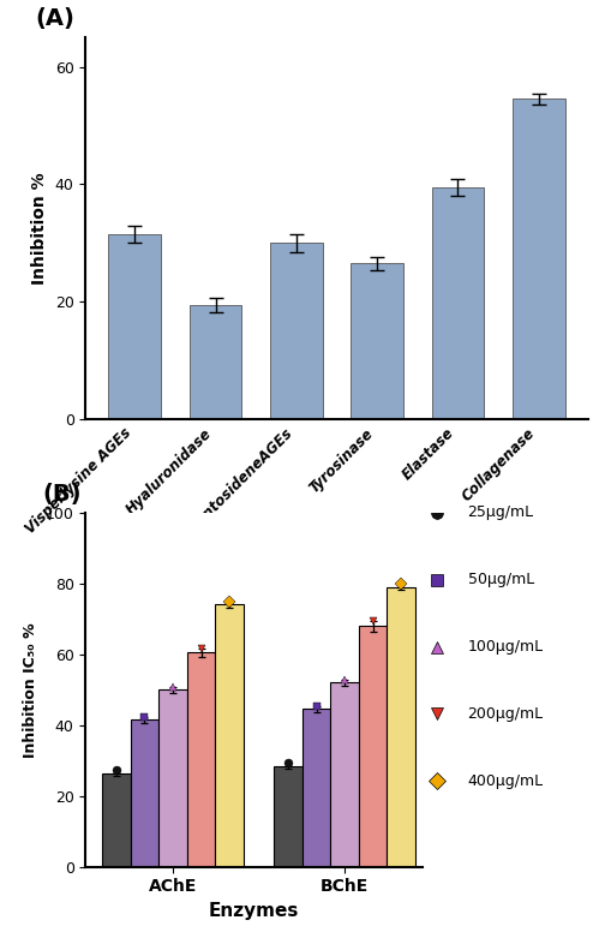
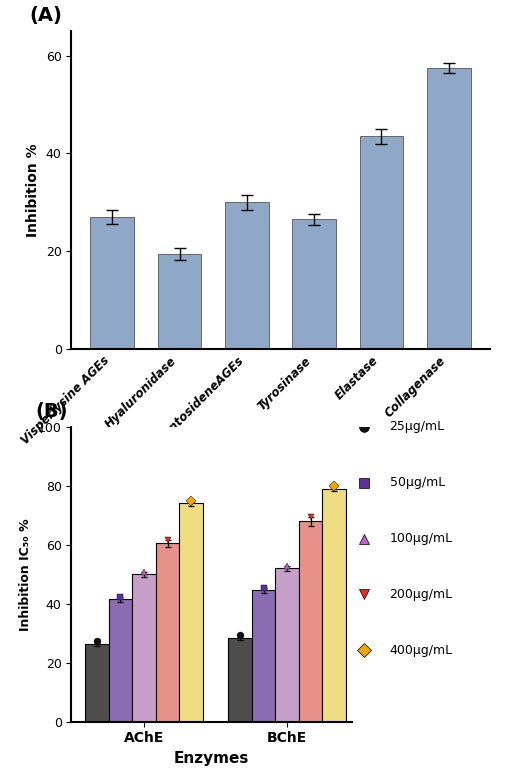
Visperlysine AGEs: 31.5 -> 27.0
Elastase: 39.5 -> 43.5
Collagenase: 54.5 -> 57.5
